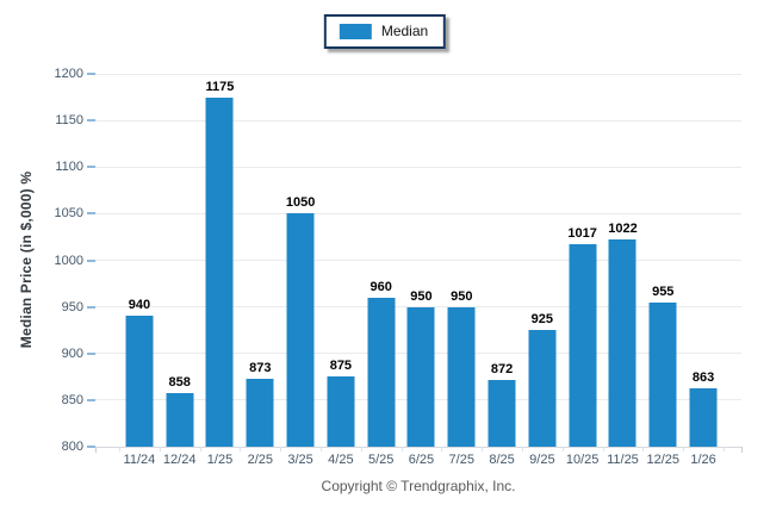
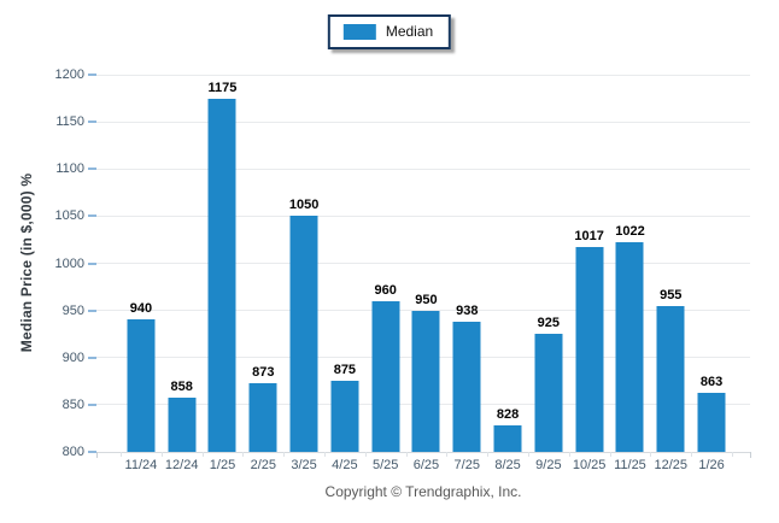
7/25: 950 -> 938
8/25: 872 -> 828
